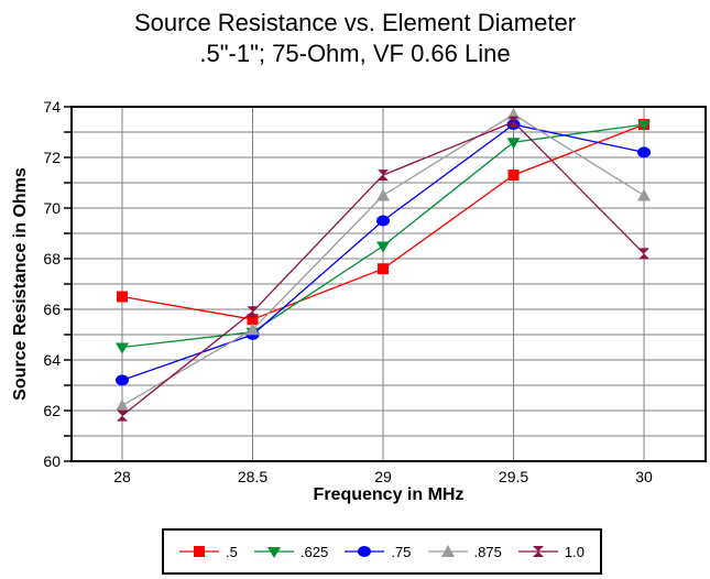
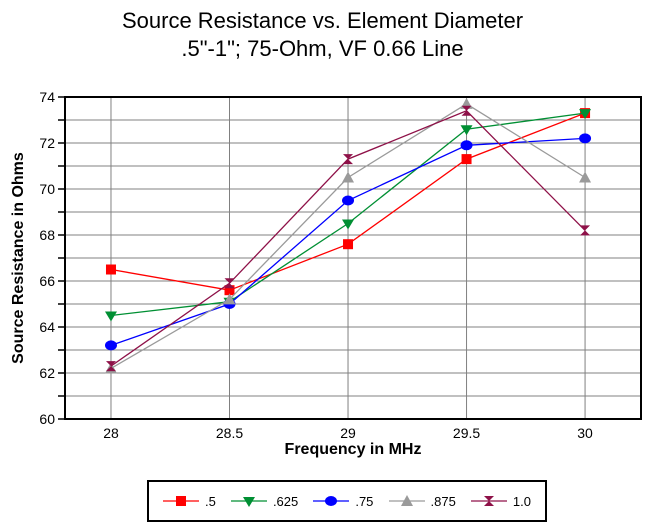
1.0/28: 61.8 -> 62.3
.75/29.5: 73.3 -> 71.9
